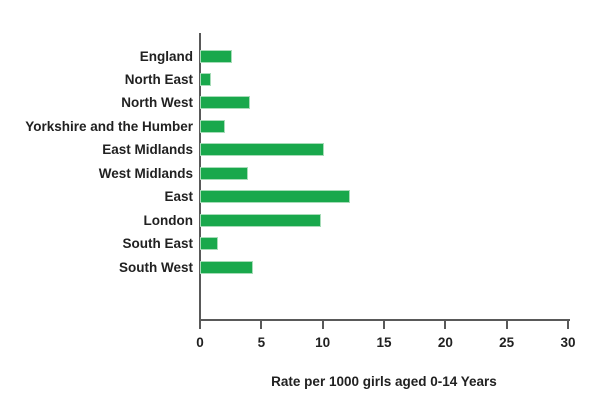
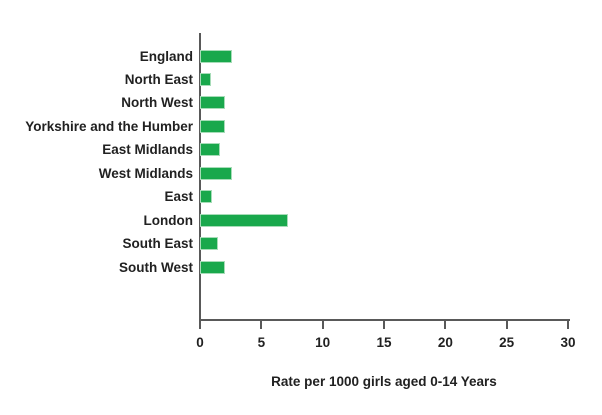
North West: 4.1 -> 2.0
East Midlands: 10.1 -> 1.6
West Midlands: 3.9 -> 2.6
East: 12.2 -> 1.0
London: 9.9 -> 7.2
South West: 4.3 -> 2.0
